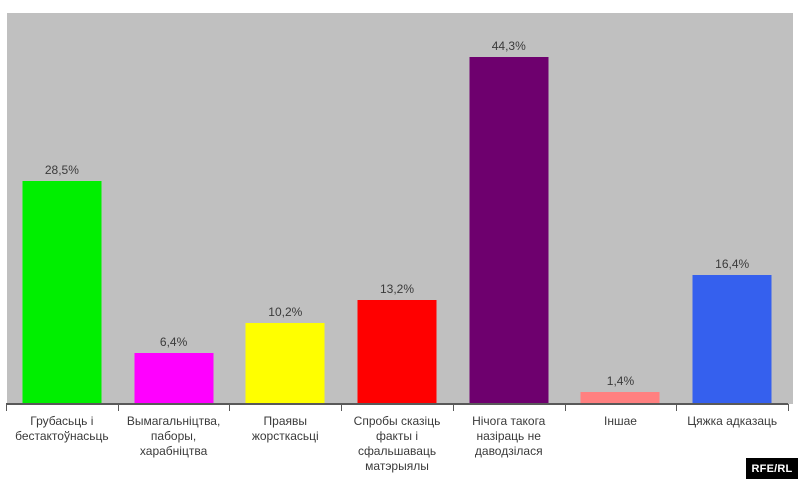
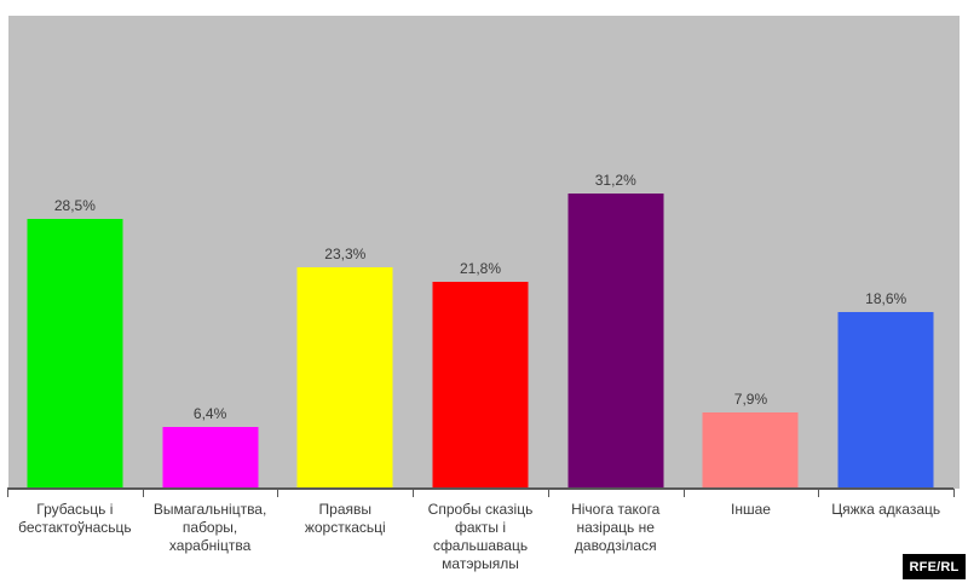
Праявы жорсткасьці: 10,2% -> 23,3%
Спробы сказіць факты і сфальшаваць матэрыялы: 13,2% -> 21,8%
Нічога такога назіраць не даводзілася: 44,3% -> 31,2%
Іншае: 1,4% -> 7,9%
Цяжка адказаць: 16,4% -> 18,6%
